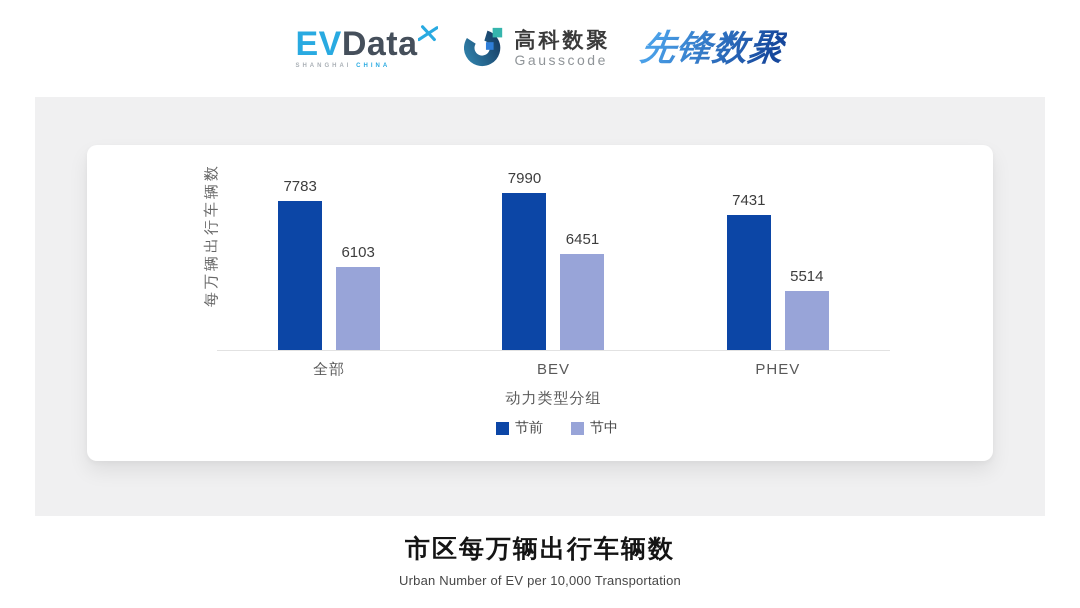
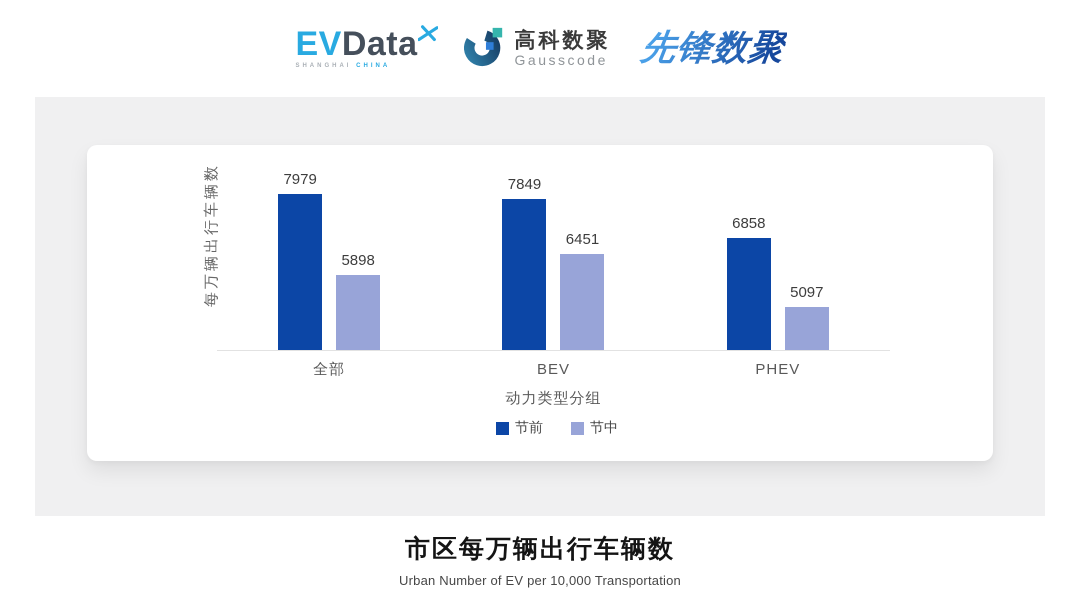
节前/全部: 7783 -> 7979
节中/全部: 6103 -> 5898
节前/BEV: 7990 -> 7849
节前/PHEV: 7431 -> 6858
节中/PHEV: 5514 -> 5097
